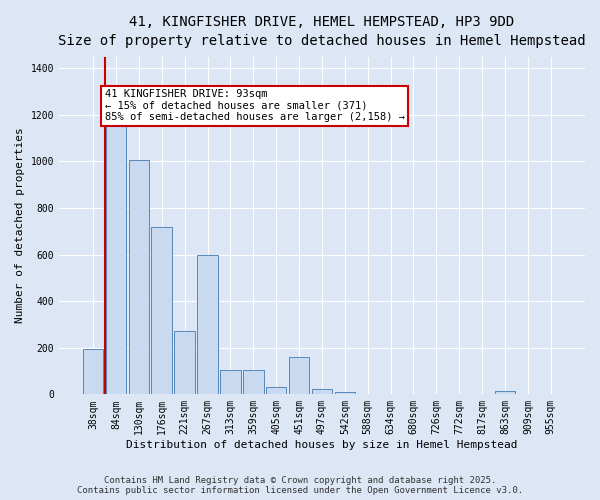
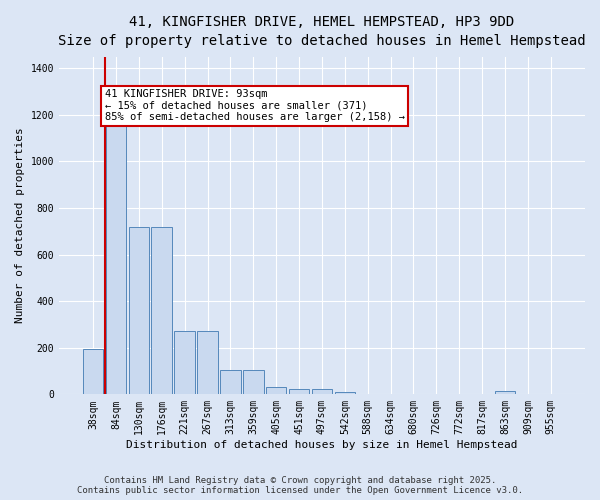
130sqm: 1005 -> 720
267sqm: 600 -> 270
451sqm: 160 -> 25
